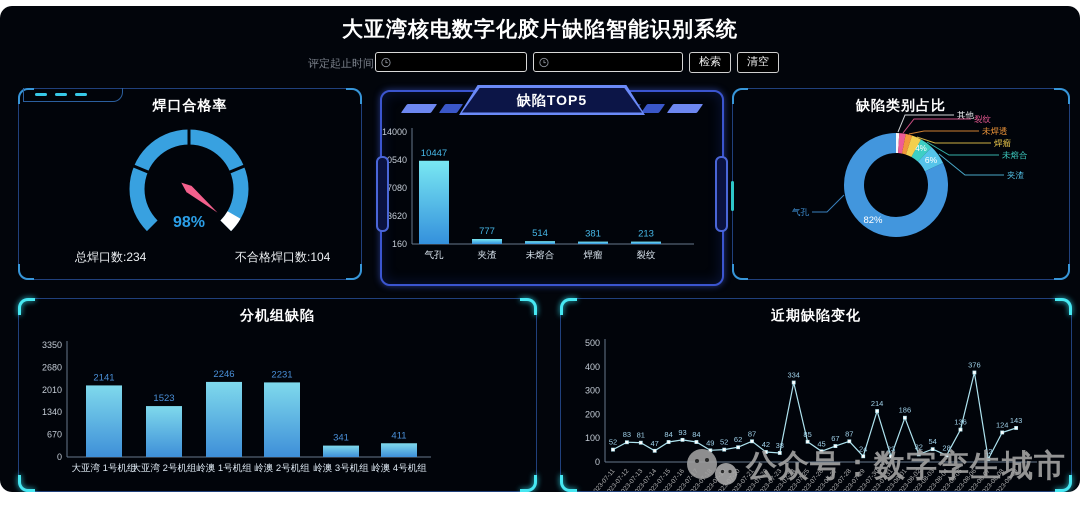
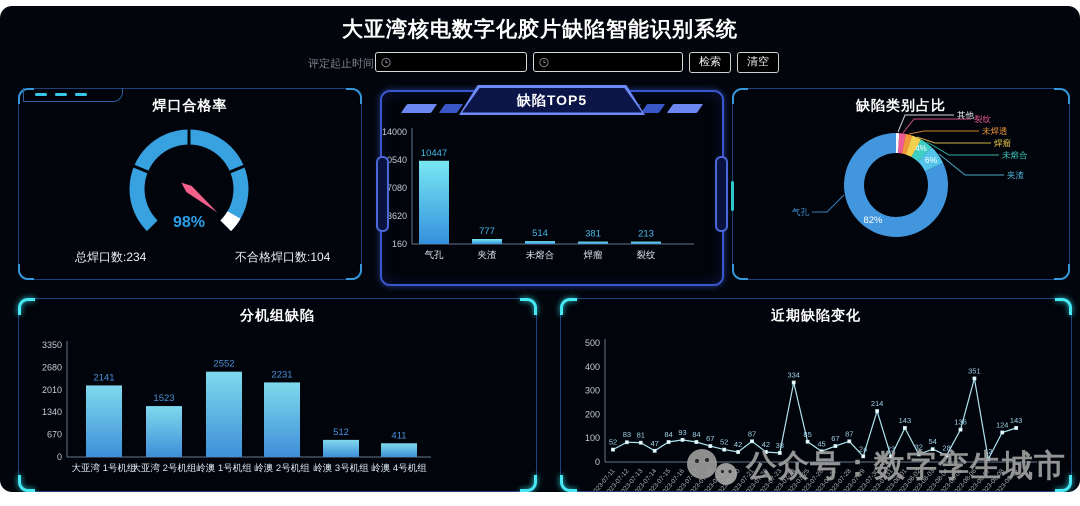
分机组缺陷/岭澳 1号机组: 2246 -> 2552
分机组缺陷/岭澳 3号机组: 341 -> 512
近期缺陷变化/2023-07-18: 49 -> 67
近期缺陷变化/2023-07-20: 62 -> 42
近期缺陷变化/2023-08-01: 186 -> 143
近期缺陷变化/2023-08-06: 376 -> 351
